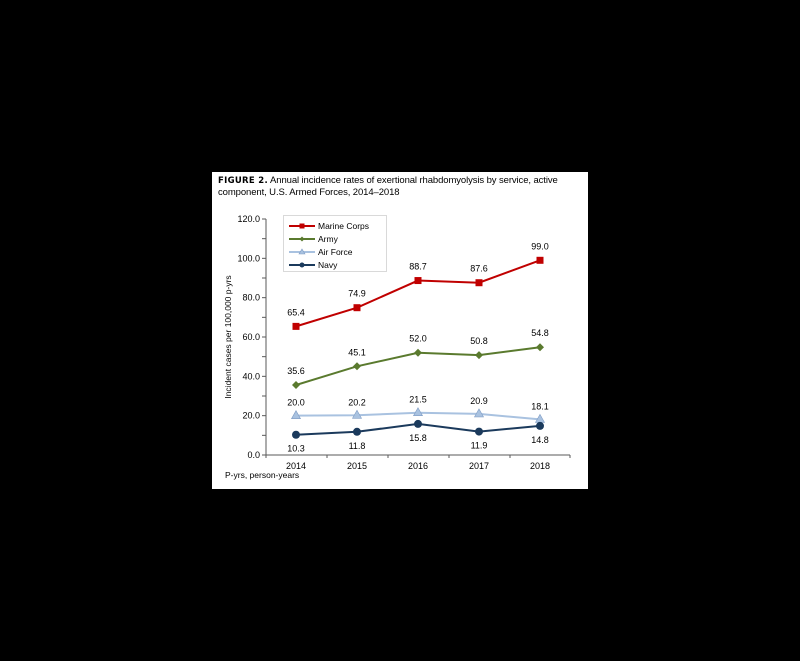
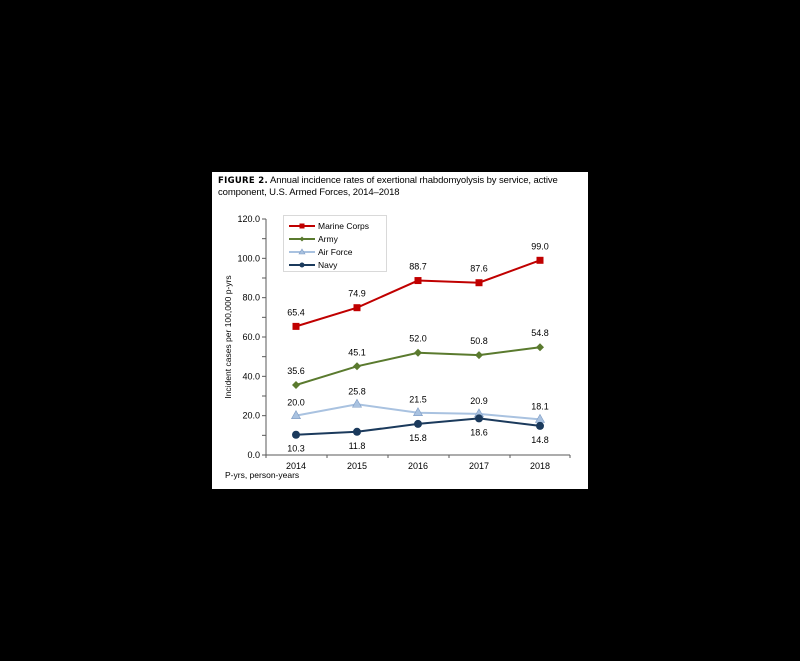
Air Force/2015: 20.2 -> 25.8
Navy/2017: 11.9 -> 18.6
